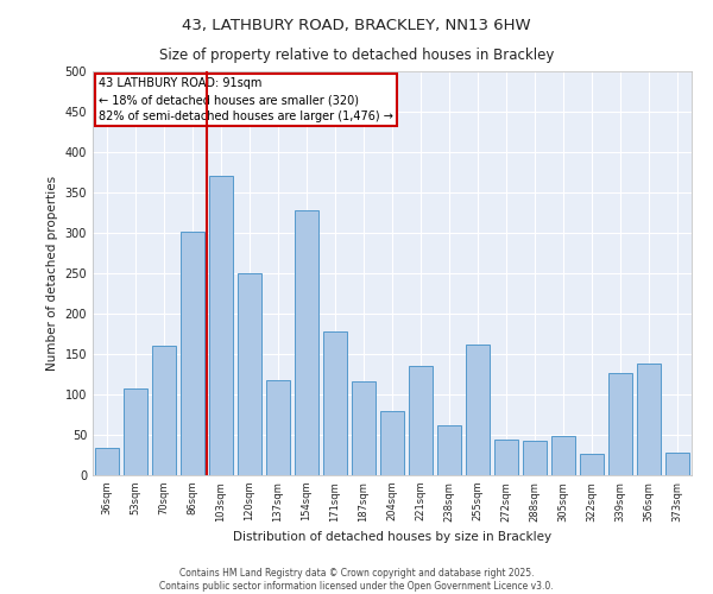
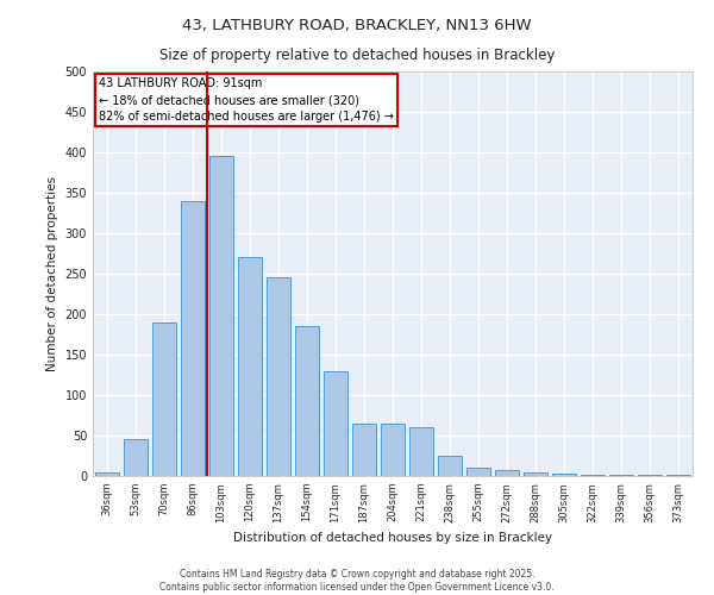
36sqm: 34 -> 5
53sqm: 108 -> 45
70sqm: 160 -> 190
86sqm: 302 -> 340
103sqm: 370 -> 395
120sqm: 250 -> 270
137sqm: 118 -> 245
154sqm: 328 -> 185
171sqm: 178 -> 130
187sqm: 116 -> 65
204sqm: 80 -> 65
221sqm: 136 -> 60
238sqm: 62 -> 25
255sqm: 162 -> 10
272sqm: 44 -> 7
288sqm: 42 -> 5
305sqm: 48 -> 3
322sqm: 26 -> 2
339sqm: 126 -> 1
356sqm: 138 -> 1
373sqm: 28 -> 2
